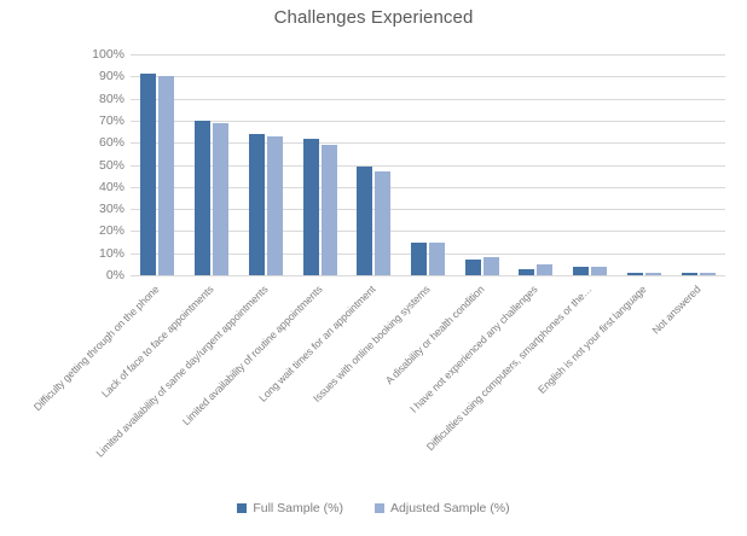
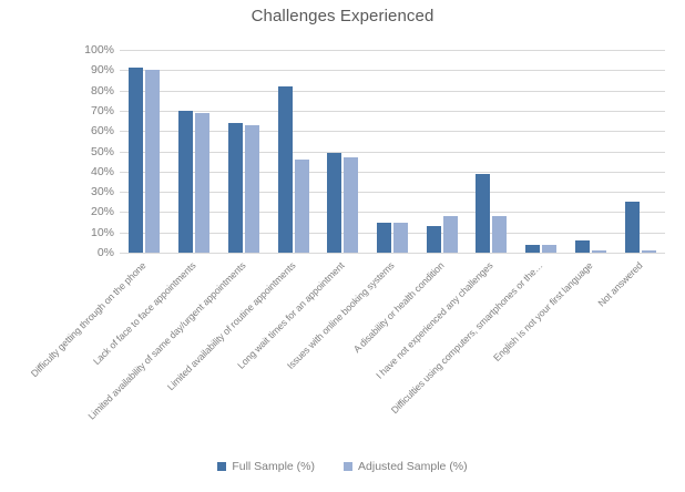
Full Sample (%)/Limited availability of routine appointments: 62% -> 82%
Adjusted Sample (%)/Limited availability of routine appointments: 59% -> 46%
Full Sample (%)/A disability or health condition: 7% -> 13%
Adjusted Sample (%)/A disability or health condition: 8% -> 18%
Full Sample (%)/I have not experienced any challenges: 3% -> 39%
Adjusted Sample (%)/I have not experienced any challenges: 5% -> 18%
Full Sample (%)/English is not your first language: 1% -> 6%
Full Sample (%)/Not answered: 1% -> 25%
